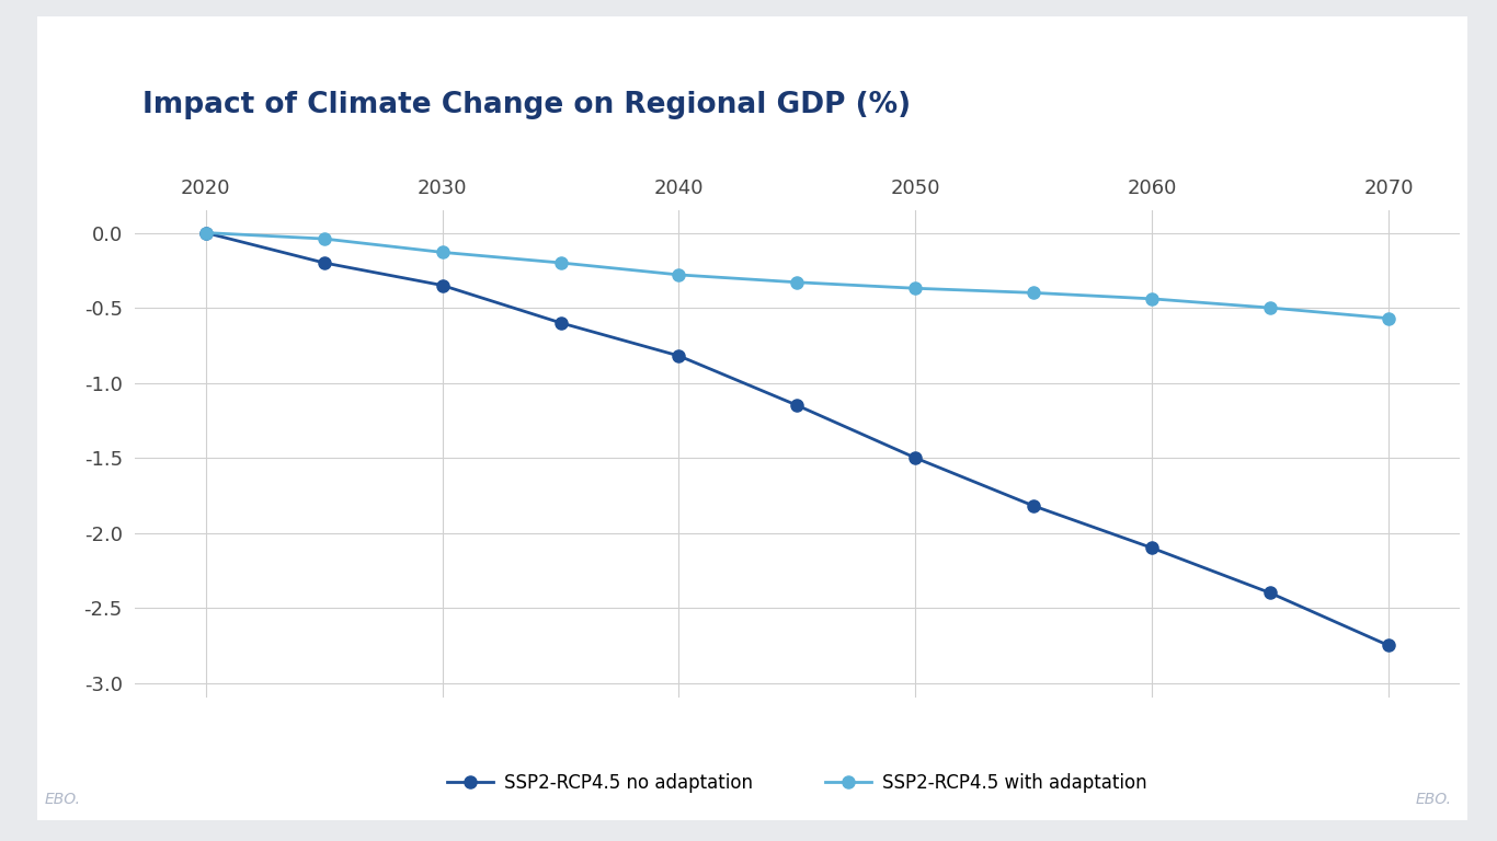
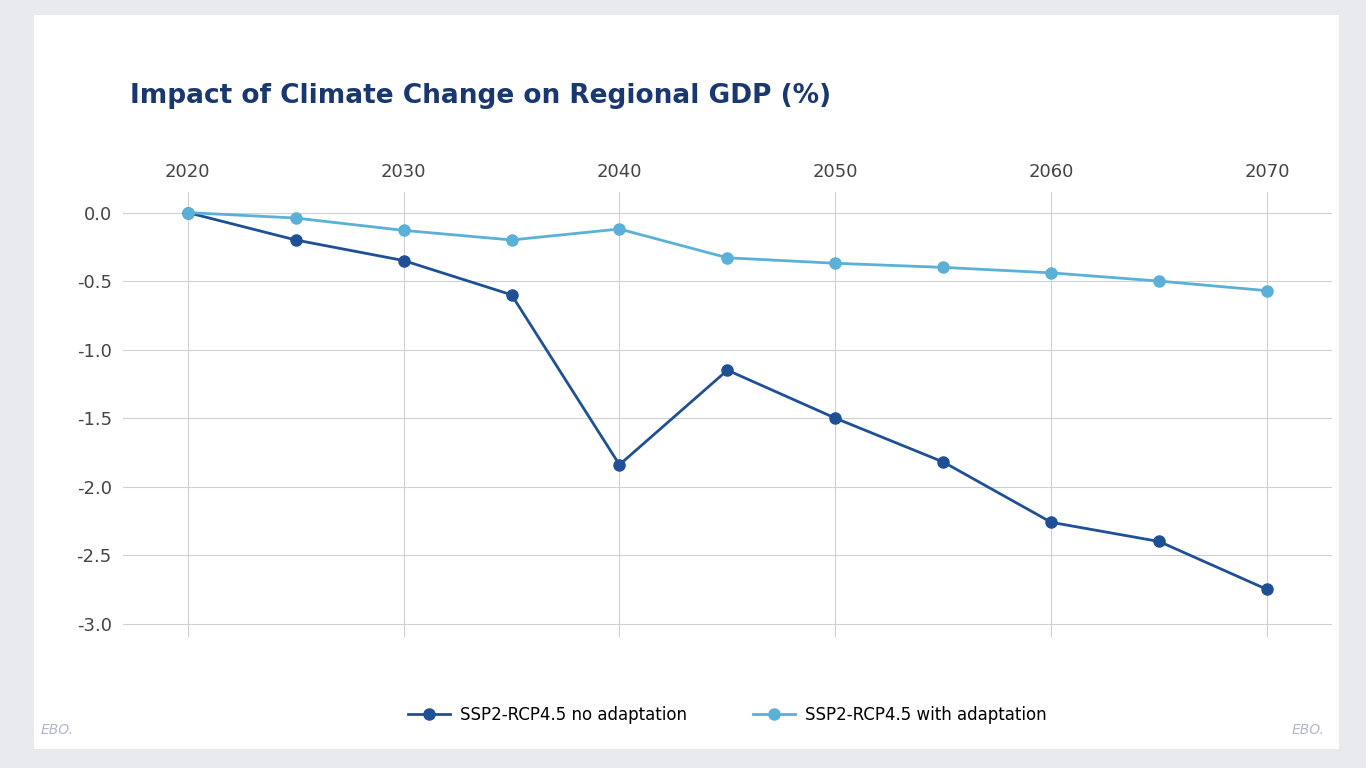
SSP2-RCP4.5 no adaptation/2040: -0.82 -> -1.84
SSP2-RCP4.5 with adaptation/2040: -0.28 -> -0.12
SSP2-RCP4.5 no adaptation/2060: -2.10 -> -2.26
